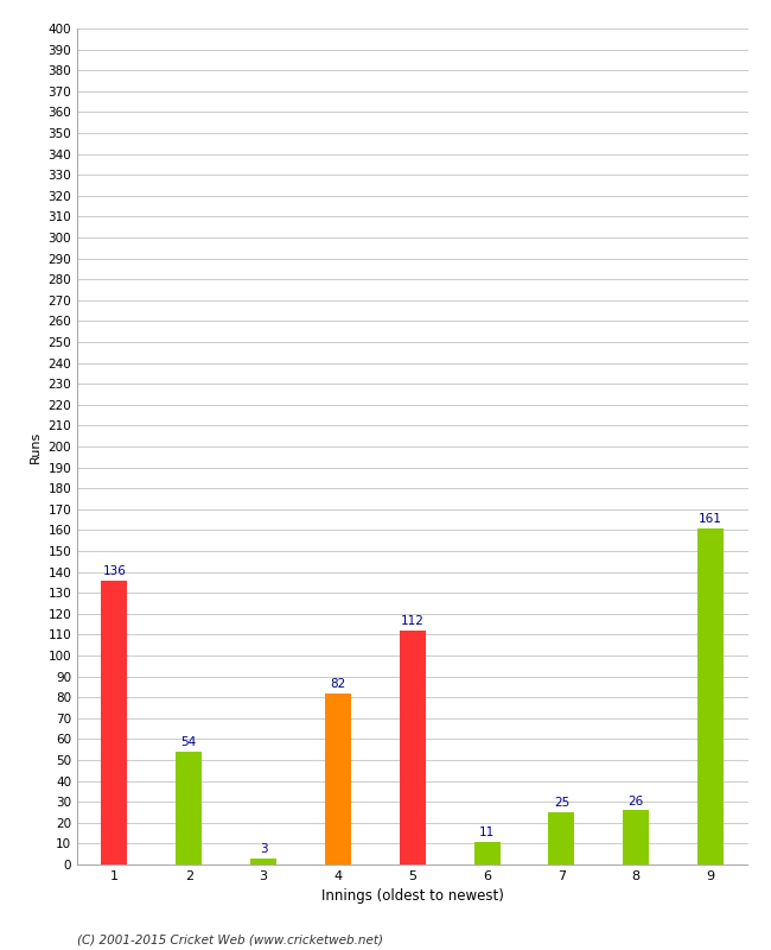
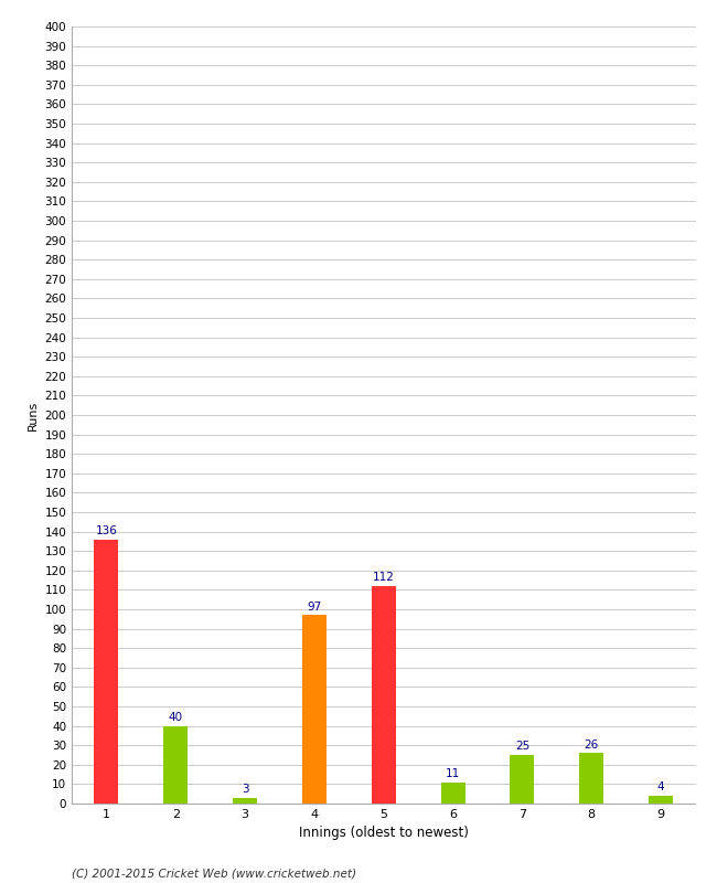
2: 54 -> 40
4: 82 -> 97
9: 161 -> 4
